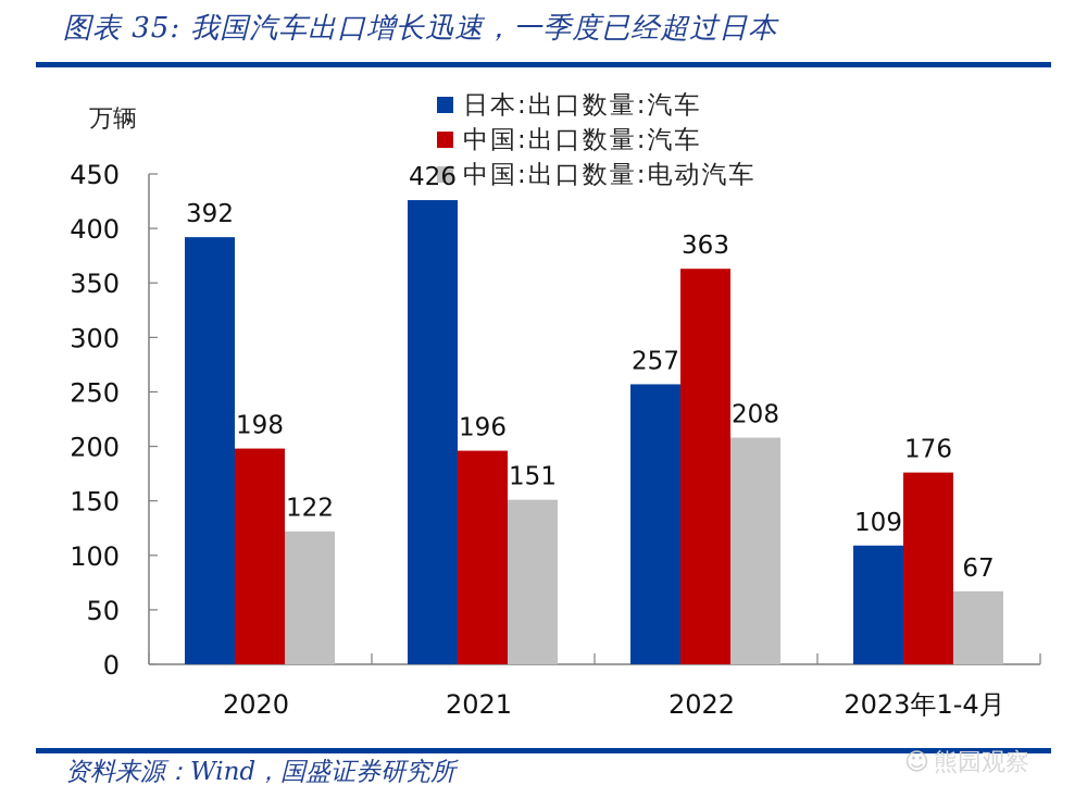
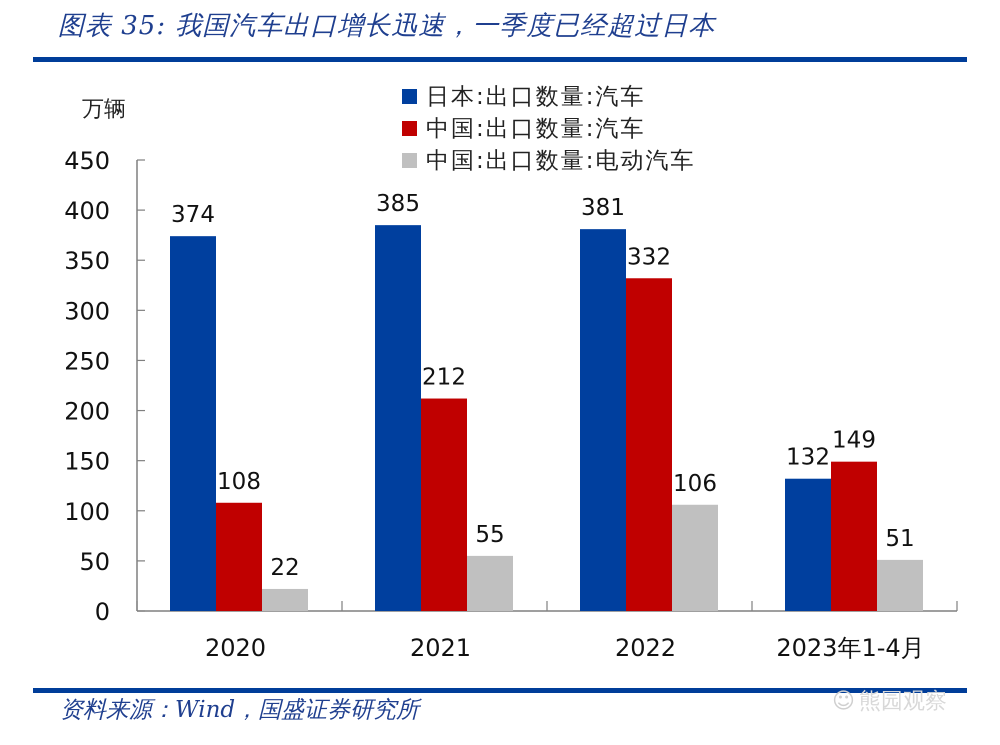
日本:出口数量:汽车/2020: 392 -> 374
中国:出口数量:汽车/2020: 198 -> 108
中国:出口数量:电动汽车/2020: 122 -> 22
日本:出口数量:汽车/2021: 426 -> 385
中国:出口数量:汽车/2021: 196 -> 212
中国:出口数量:电动汽车/2021: 151 -> 55
日本:出口数量:汽车/2022: 257 -> 381
中国:出口数量:汽车/2022: 363 -> 332
中国:出口数量:电动汽车/2022: 208 -> 106
日本:出口数量:汽车/2023年1-4月: 109 -> 132
中国:出口数量:汽车/2023年1-4月: 176 -> 149
中国:出口数量:电动汽车/2023年1-4月: 67 -> 51
